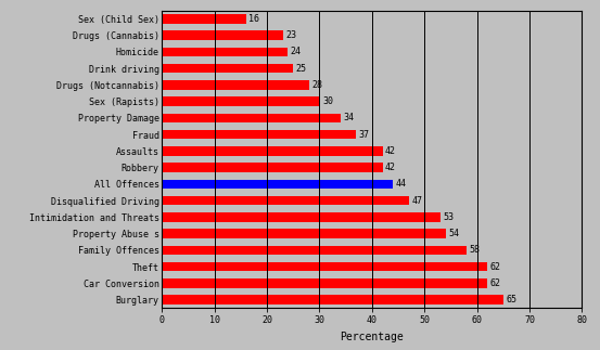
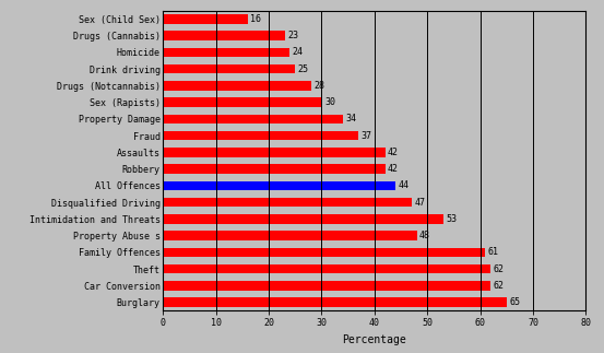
Property Abuse s: 54 -> 48
Family Offences: 58 -> 61
